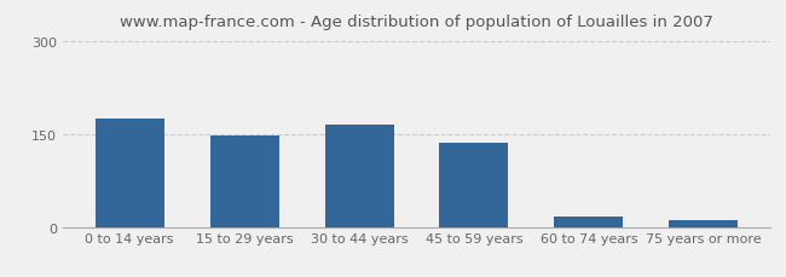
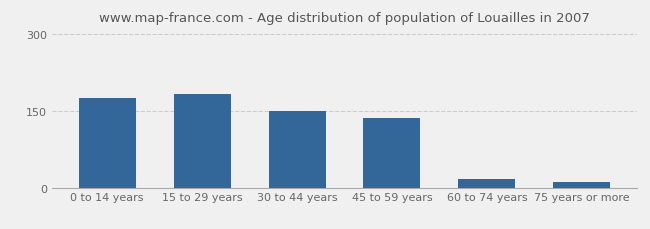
15 to 29 years: 147 -> 182
30 to 44 years: 166 -> 150
